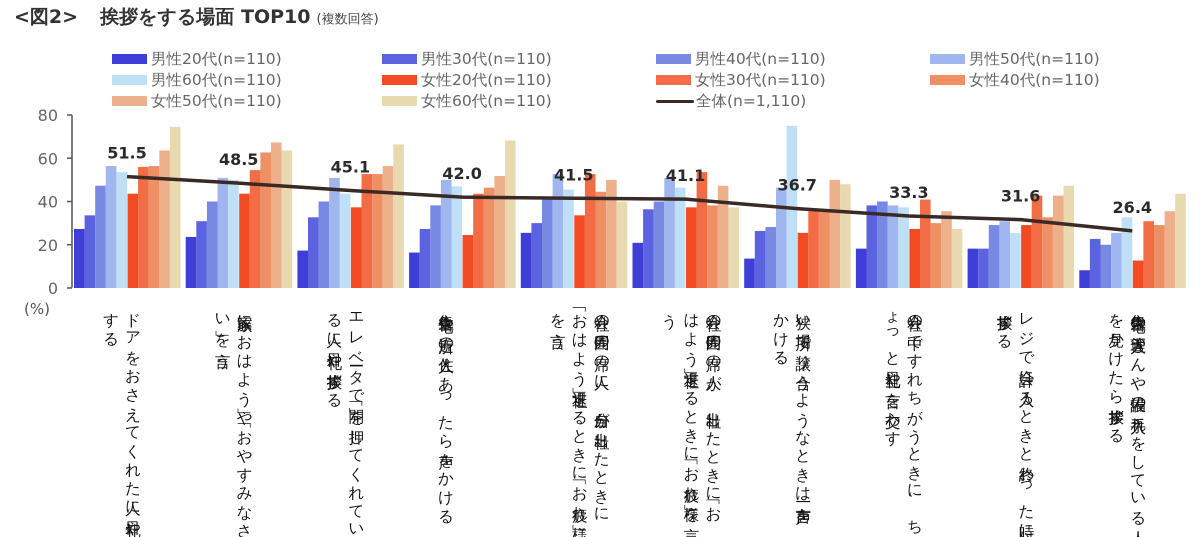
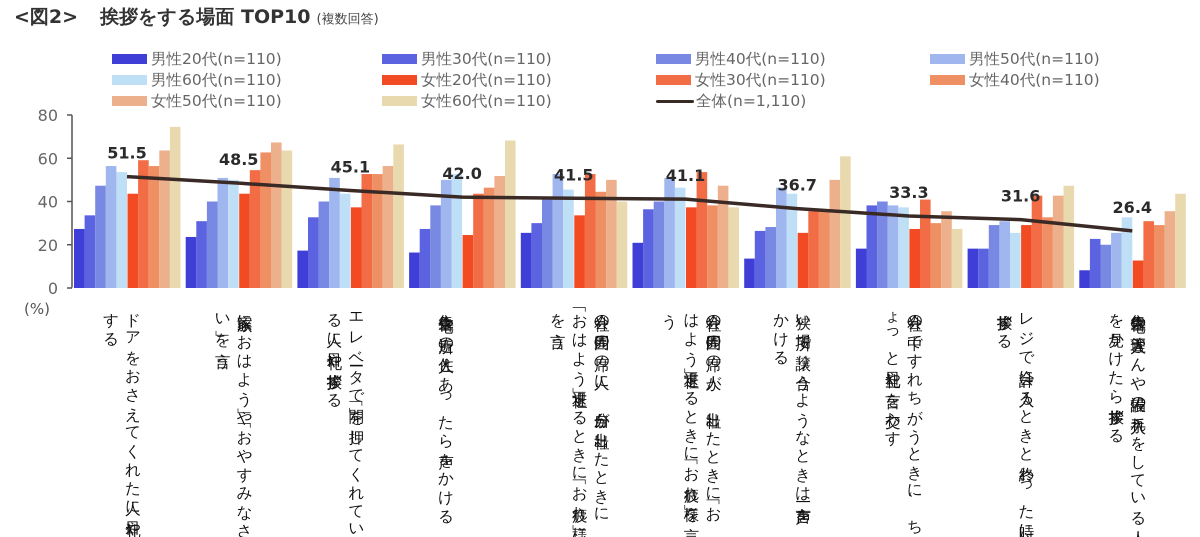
女性30代(n=110)/ドアをおさえてくれた人に目礼や挨拶する: 56 -> 59
男性60代(n=110)/集合住宅や近所の住人とあったら声をかける: 47 -> 53
男性60代(n=110)/狭い場所で譲り合うようなときは一言声をかける: 75 -> 44
女性60代(n=110)/狭い場所で譲り合うようなときは一言声をかける: 48 -> 61
